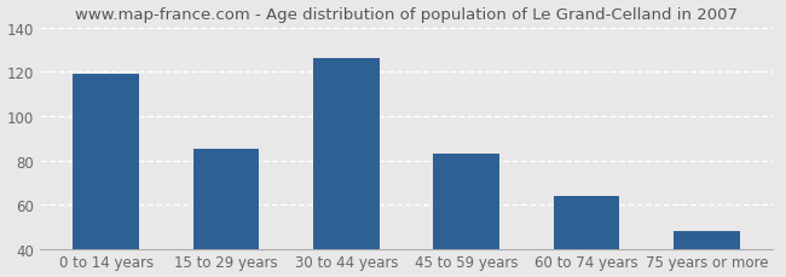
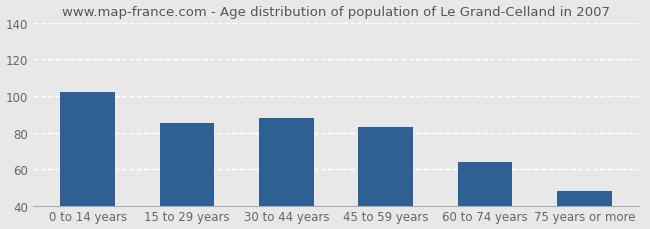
0 to 14 years: 119 -> 102
30 to 44 years: 126 -> 88
